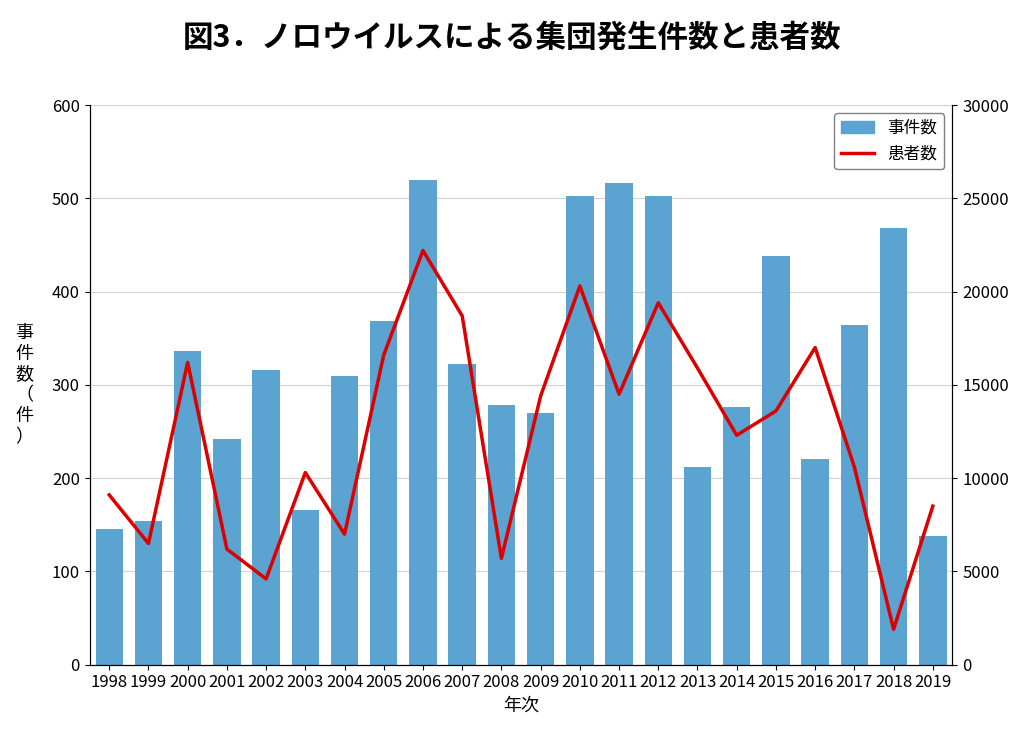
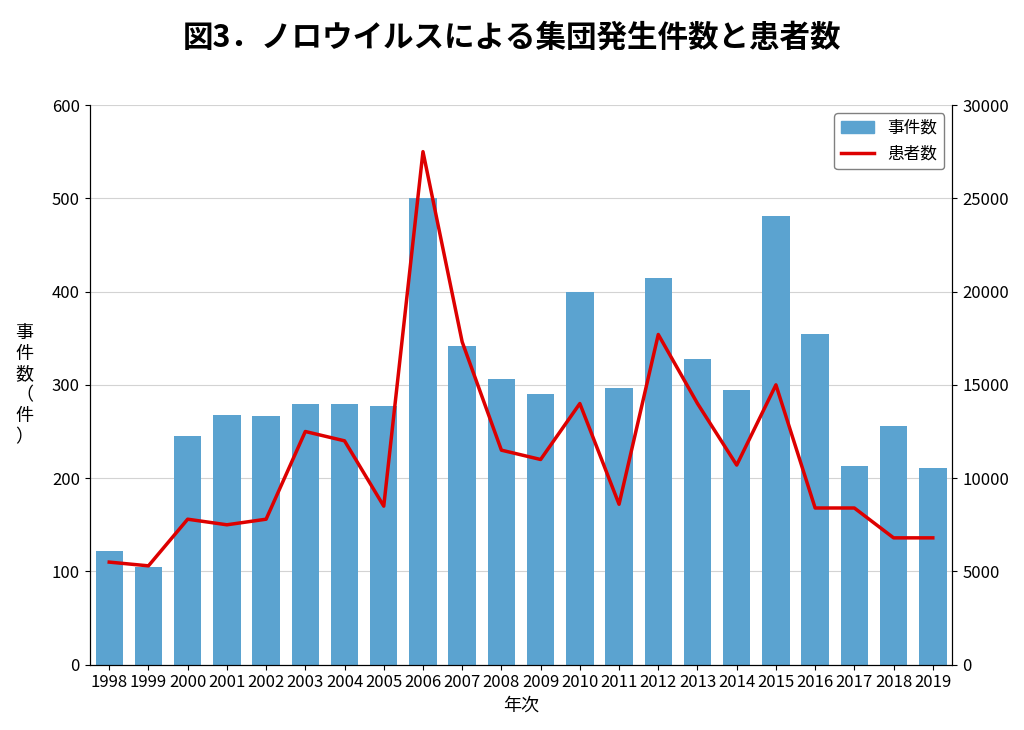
事件数/1998: 146 -> 122
患者数/1998: 9100 -> 5500
事件数/1999: 154 -> 105
患者数/1999: 6500 -> 5300
事件数/2000: 336 -> 245
患者数/2000: 16200 -> 7800
事件数/2001: 242 -> 268
患者数/2001: 6200 -> 7500
事件数/2002: 316 -> 267
患者数/2002: 4600 -> 7800
事件数/2003: 166 -> 280
患者数/2003: 10300 -> 12500
事件数/2004: 310 -> 280
患者数/2004: 7000 -> 12000
事件数/2005: 368 -> 277
患者数/2005: 16600 -> 8500
事件数/2006: 520 -> 500
患者数/2006: 22200 -> 27500
事件数/2007: 322 -> 342
患者数/2007: 18700 -> 17300
事件数/2008: 278 -> 306
患者数/2008: 5700 -> 11500
事件数/2009: 270 -> 290
患者数/2009: 14400 -> 11000
事件数/2010: 502 -> 400
患者数/2010: 20300 -> 14000
事件数/2011: 516 -> 297
患者数/2011: 14500 -> 8600
事件数/2012: 502 -> 415
患者数/2012: 19400 -> 17700
事件数/2013: 212 -> 328
患者数/2013: 15900 -> 14000
事件数/2014: 276 -> 295
患者数/2014: 12300 -> 10700
事件数/2015: 438 -> 481
患者数/2015: 13600 -> 15000
事件数/2016: 220 -> 354
患者数/2016: 17000 -> 8400
事件数/2017: 364 -> 213
患者数/2017: 10600 -> 8400
事件数/2018: 468 -> 256
患者数/2018: 1900 -> 6800
事件数/2019: 138 -> 211
患者数/2019: 8500 -> 6800
